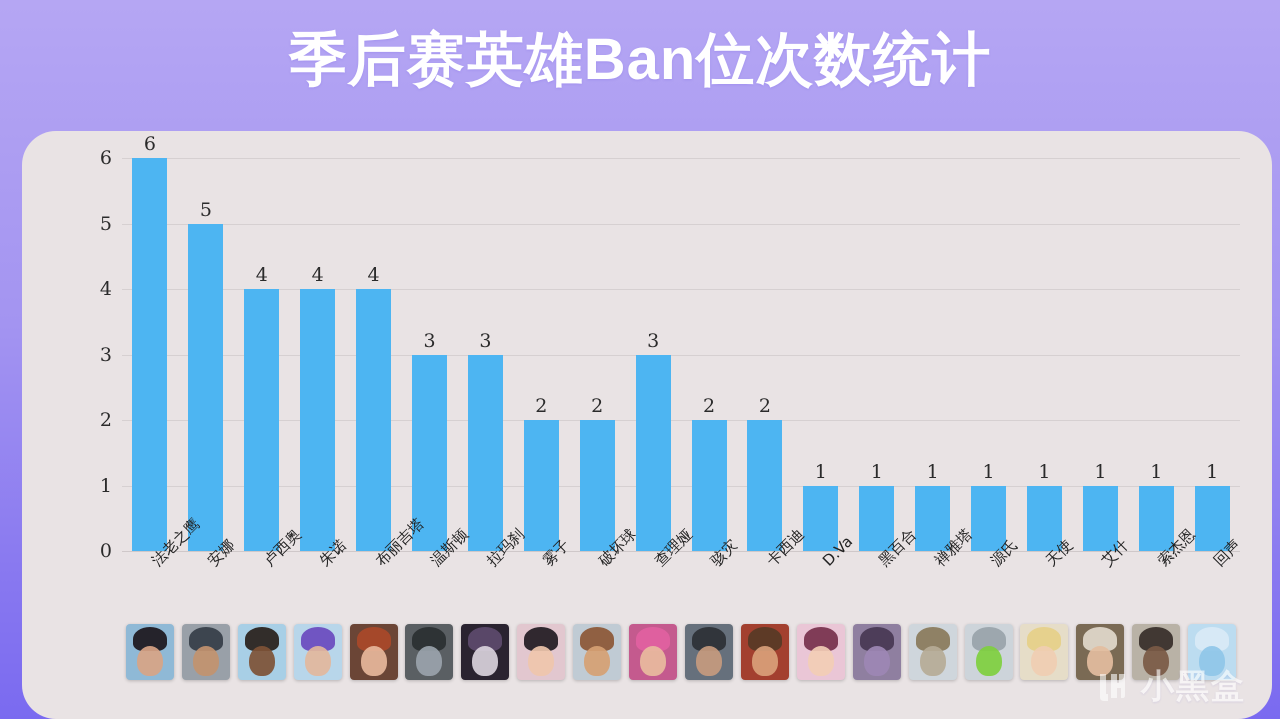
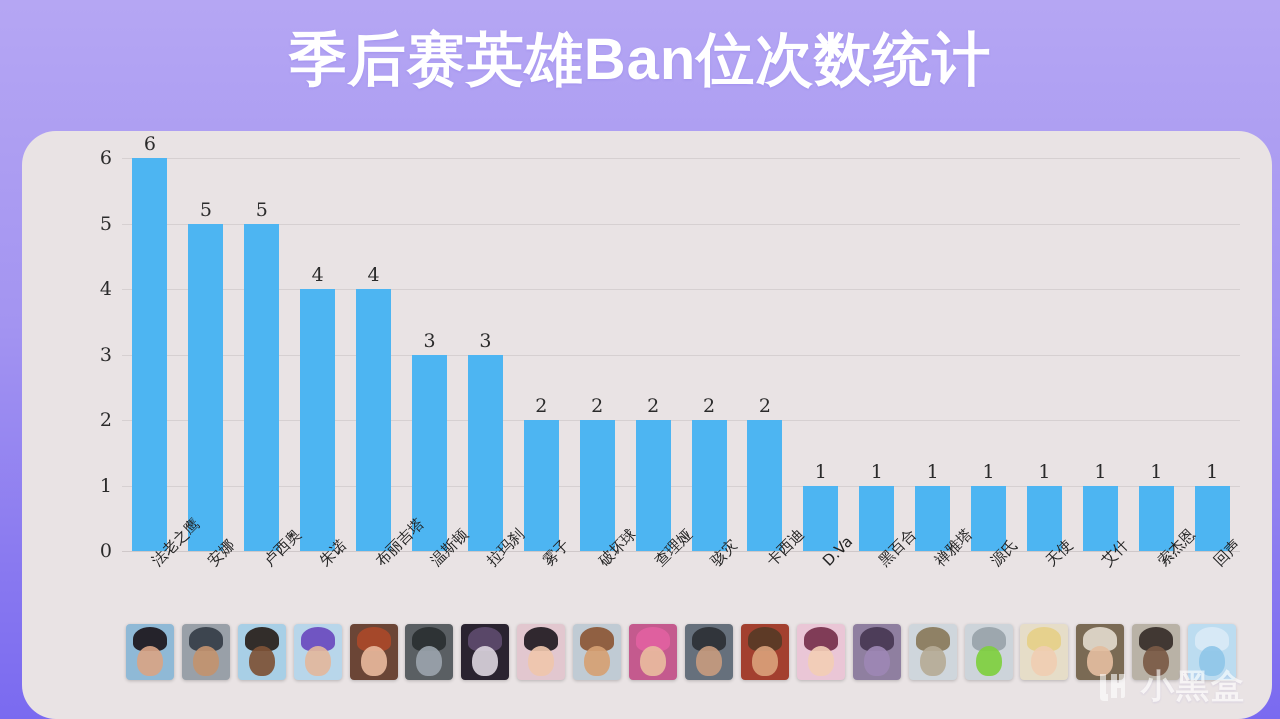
卢西奥: 4 -> 5
查理娅: 3 -> 2
